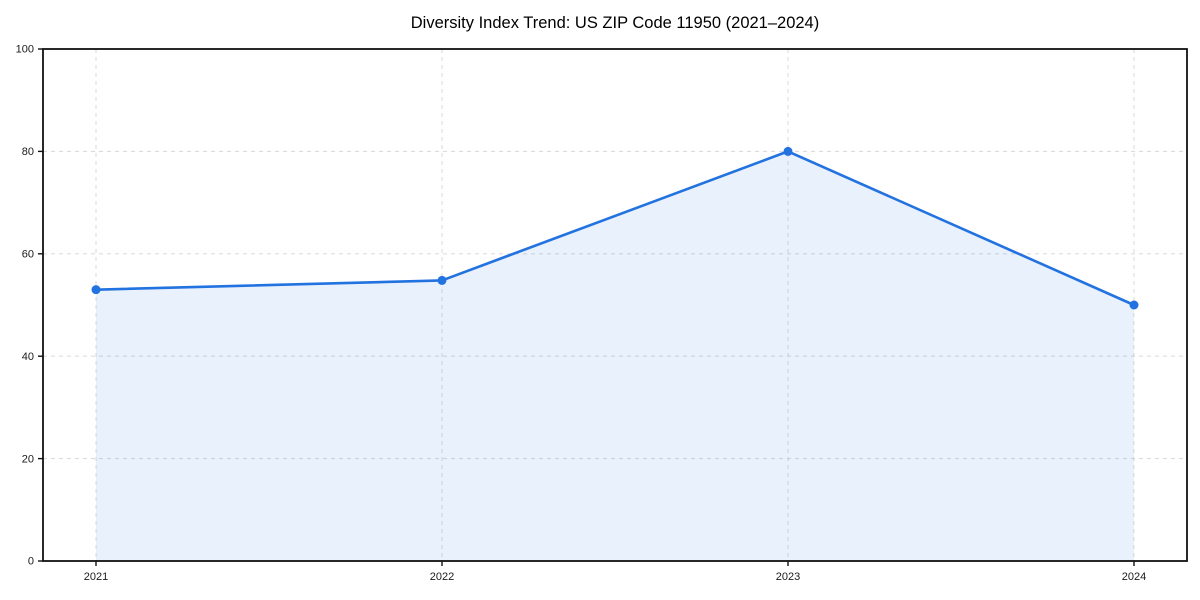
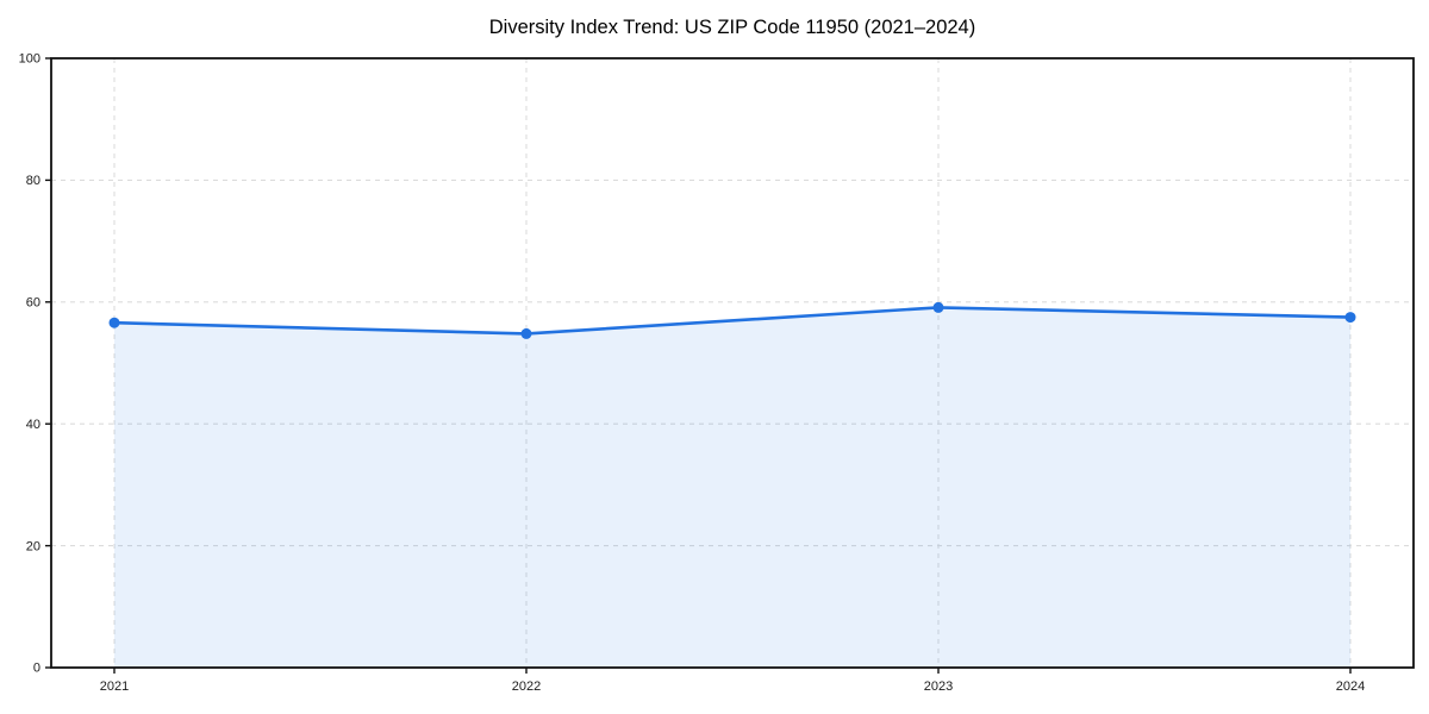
2021: 53 -> 57
2023: 80 -> 59
2024: 50 -> 58
